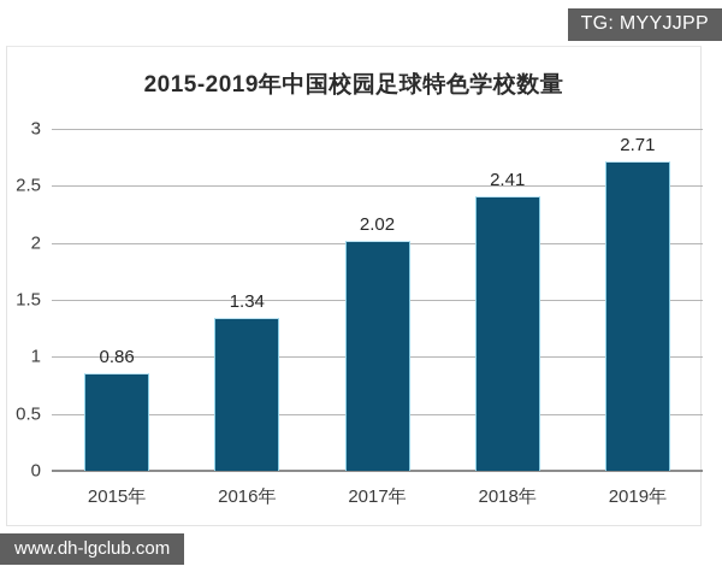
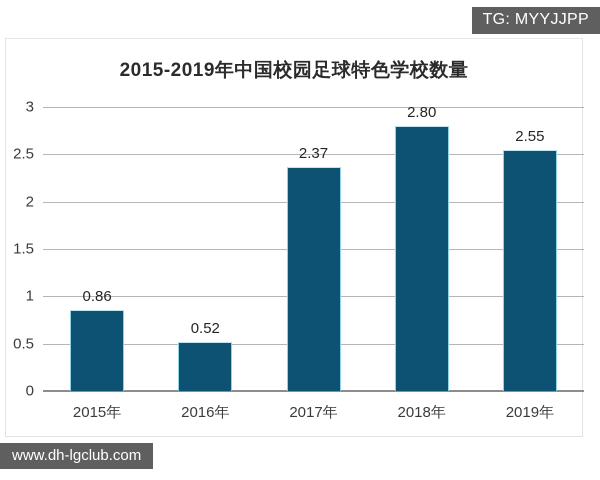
2016年: 1.34 -> 0.52
2017年: 2.02 -> 2.37
2018年: 2.41 -> 2.80
2019年: 2.71 -> 2.55
